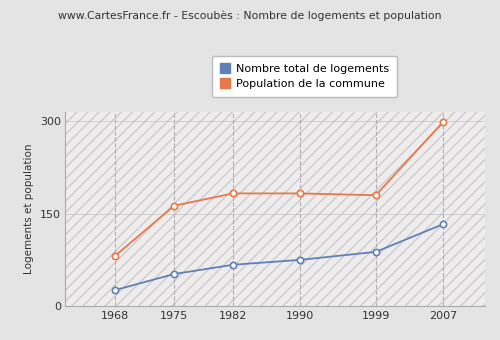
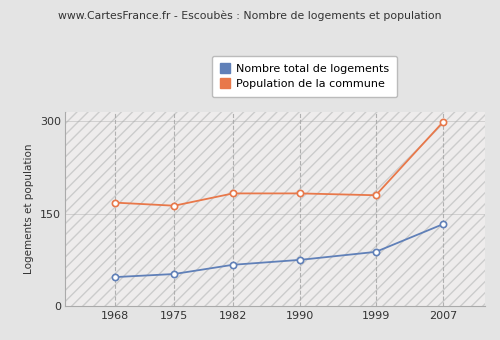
Nombre total de logements/1968: 26 -> 47
Population de la commune/1968: 82 -> 168
